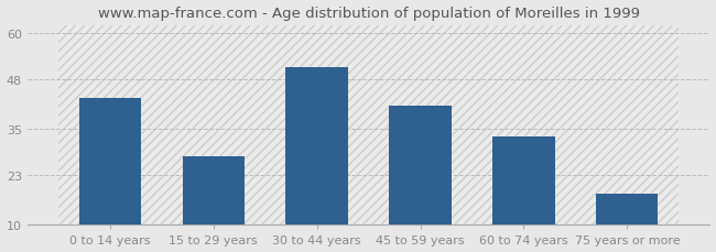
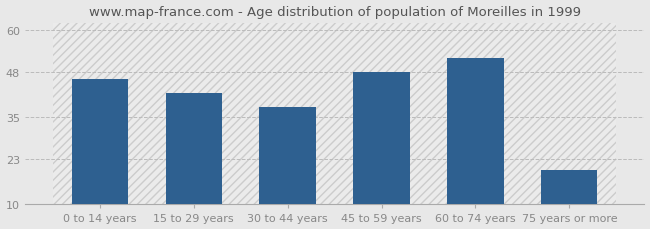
0 to 14 years: 43 -> 46
15 to 29 years: 28 -> 42
30 to 44 years: 51 -> 38
45 to 59 years: 41 -> 48
60 to 74 years: 33 -> 52
75 years or more: 18 -> 20
